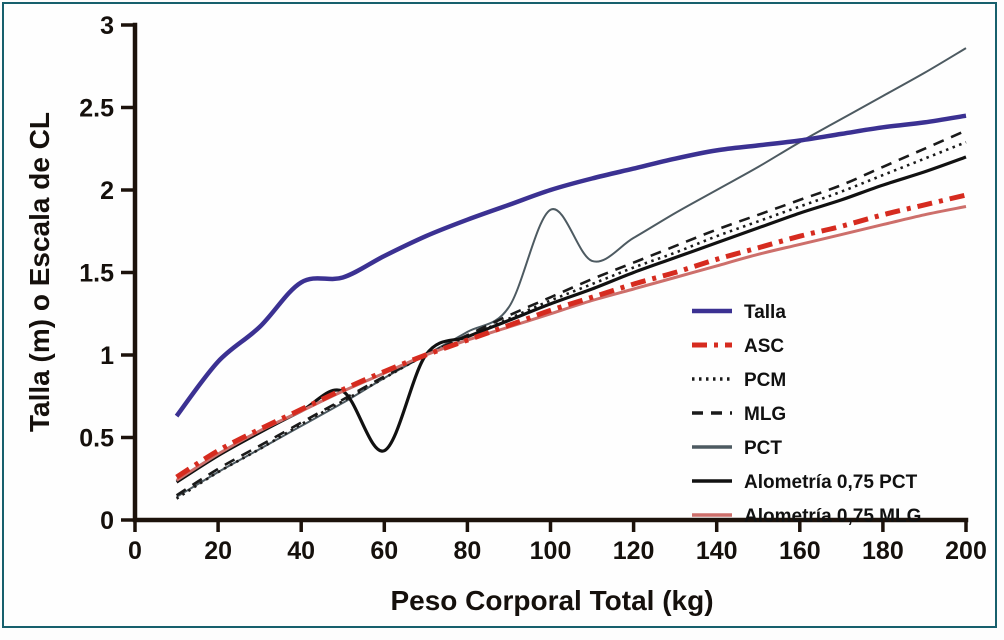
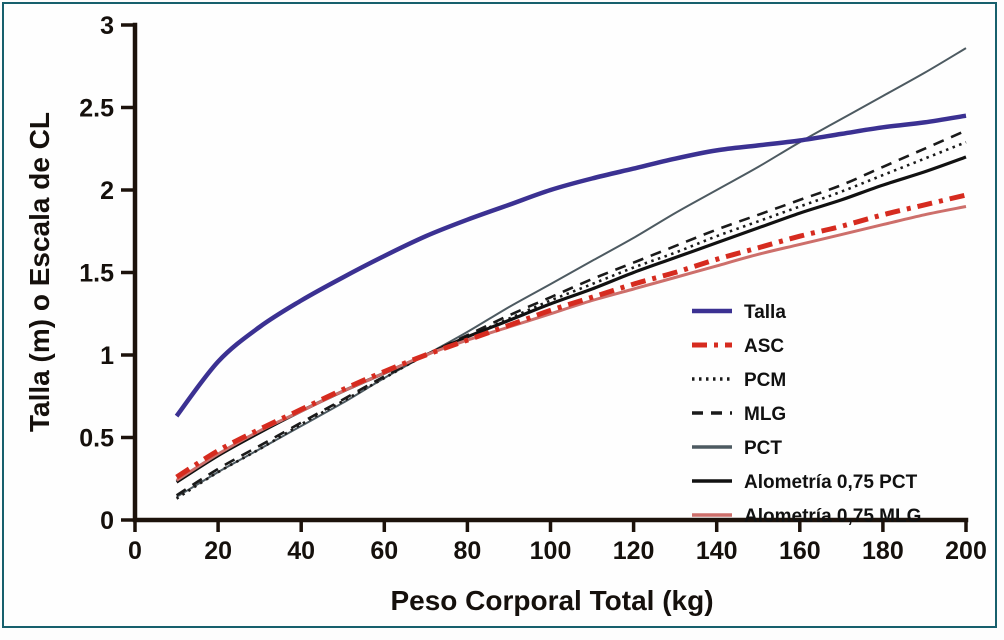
Talla/40: 1.44 -> 1.33
Alometría 0,75 PCT/60: 0.42 -> 0.89
PCT/100: 1.88 -> 1.43
